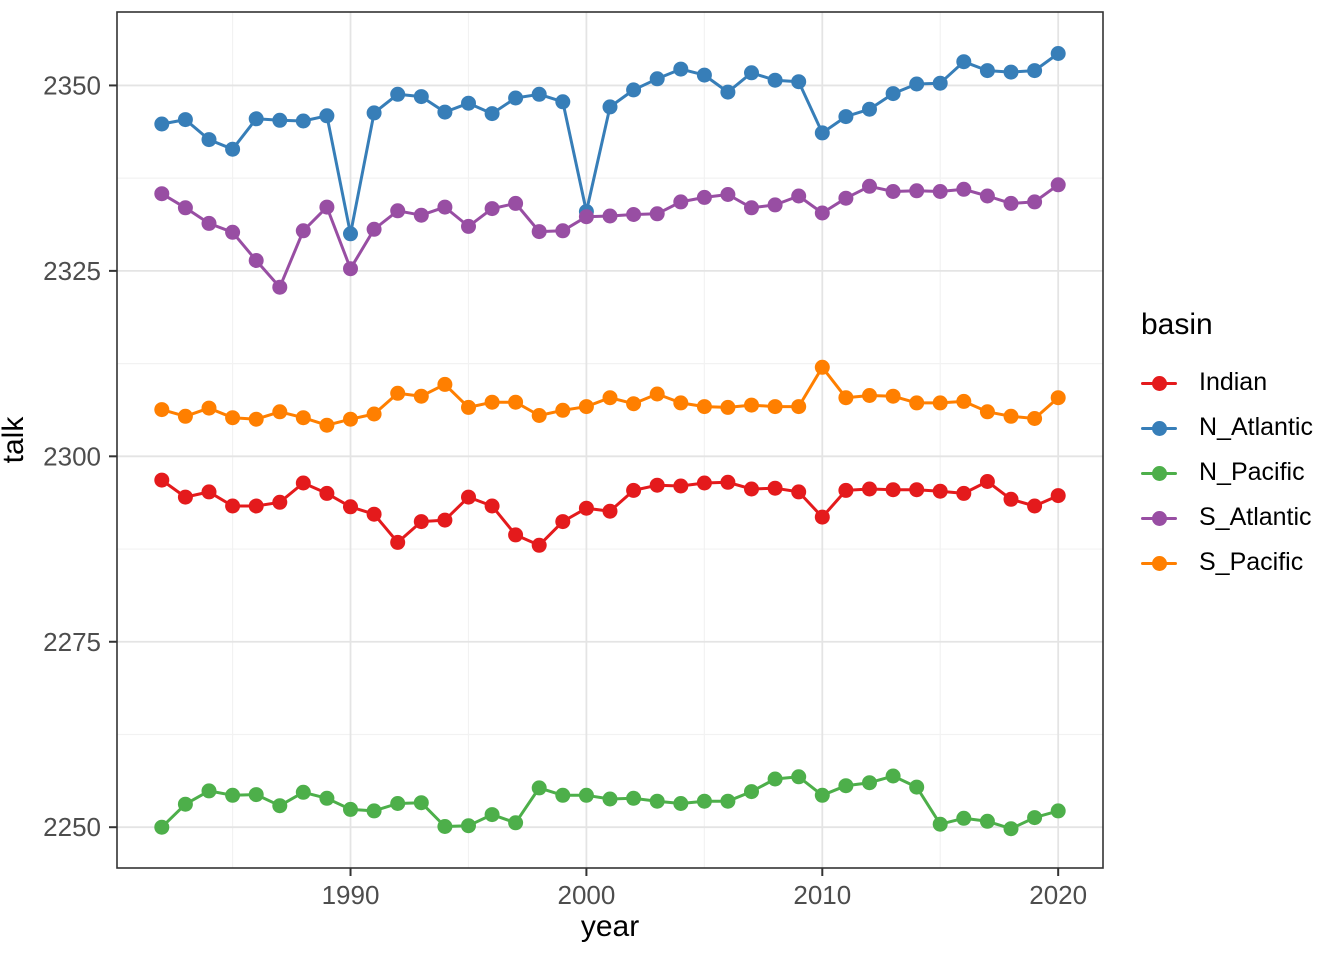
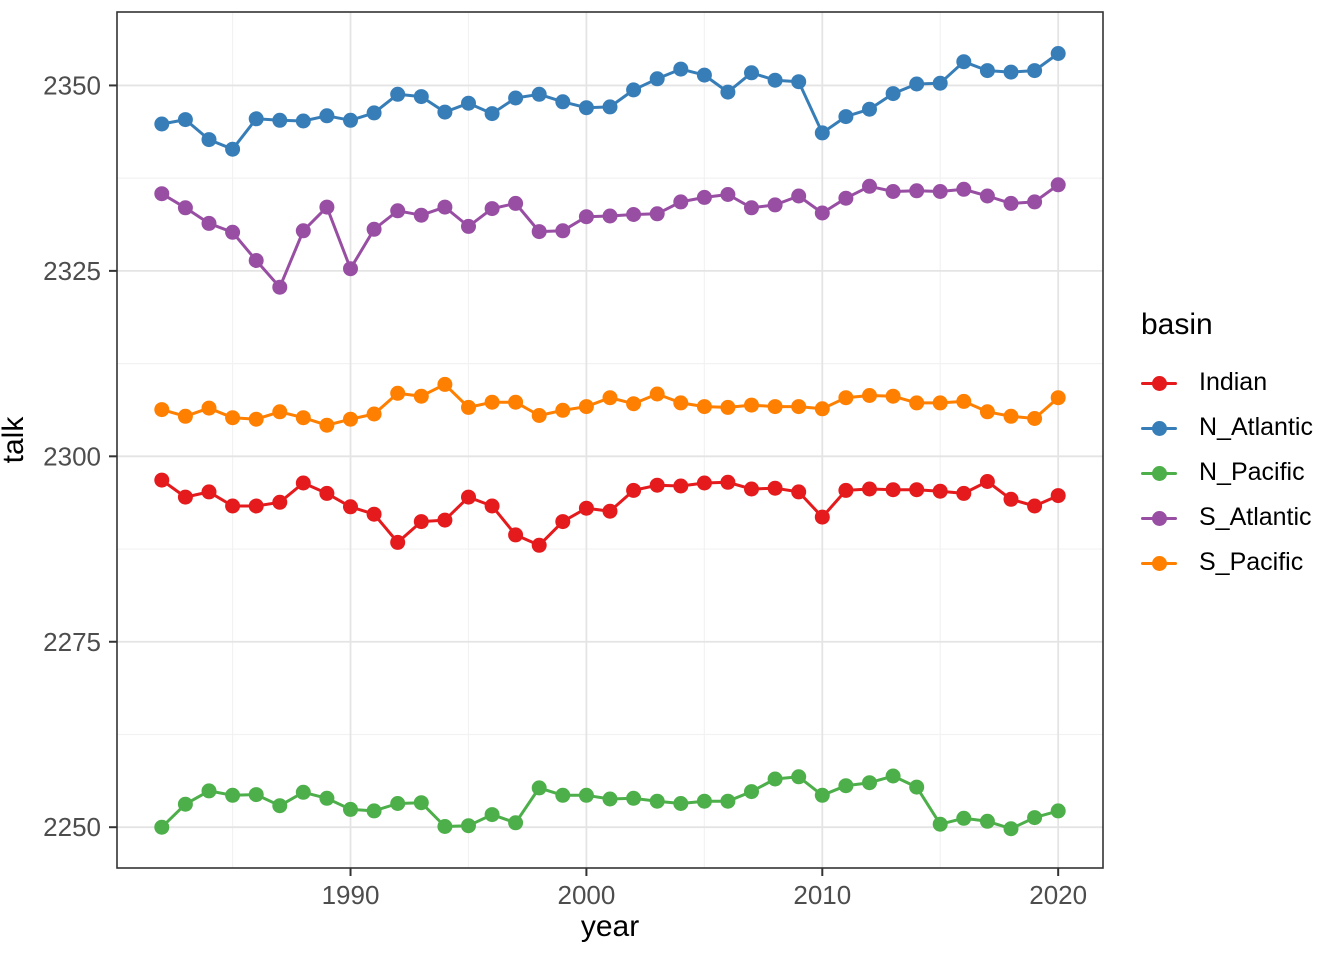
N_Atlantic/1990: 2330 -> 2345
N_Atlantic/2000: 2333 -> 2347
S_Pacific/2010: 2312 -> 2306
